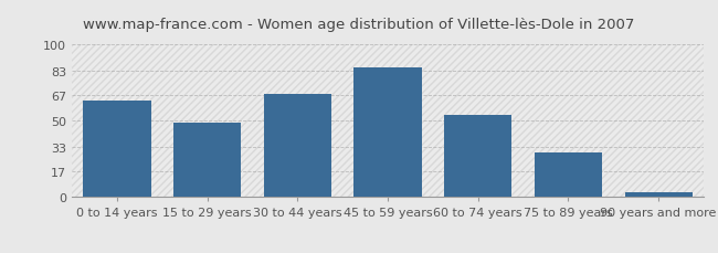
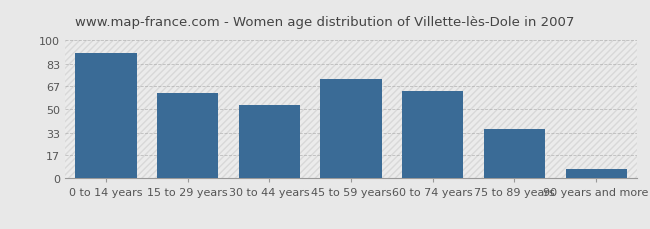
0 to 14 years: 63 -> 91
15 to 29 years: 49 -> 62
30 to 44 years: 68 -> 53
45 to 59 years: 85 -> 72
60 to 74 years: 54 -> 63
75 to 89 years: 29 -> 36
90 years and more: 3 -> 7
